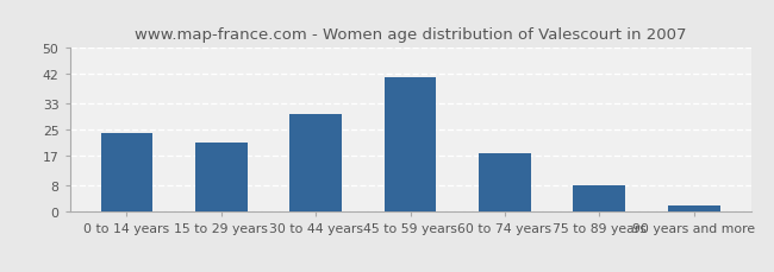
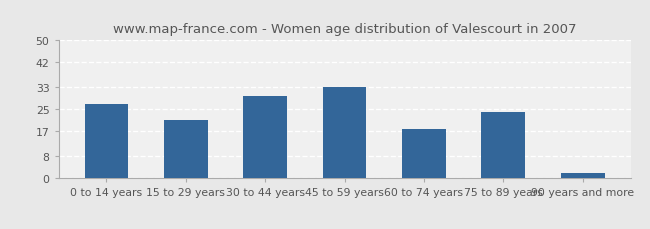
0 to 14 years: 24 -> 27
45 to 59 years: 41 -> 33
75 to 89 years: 8 -> 24
